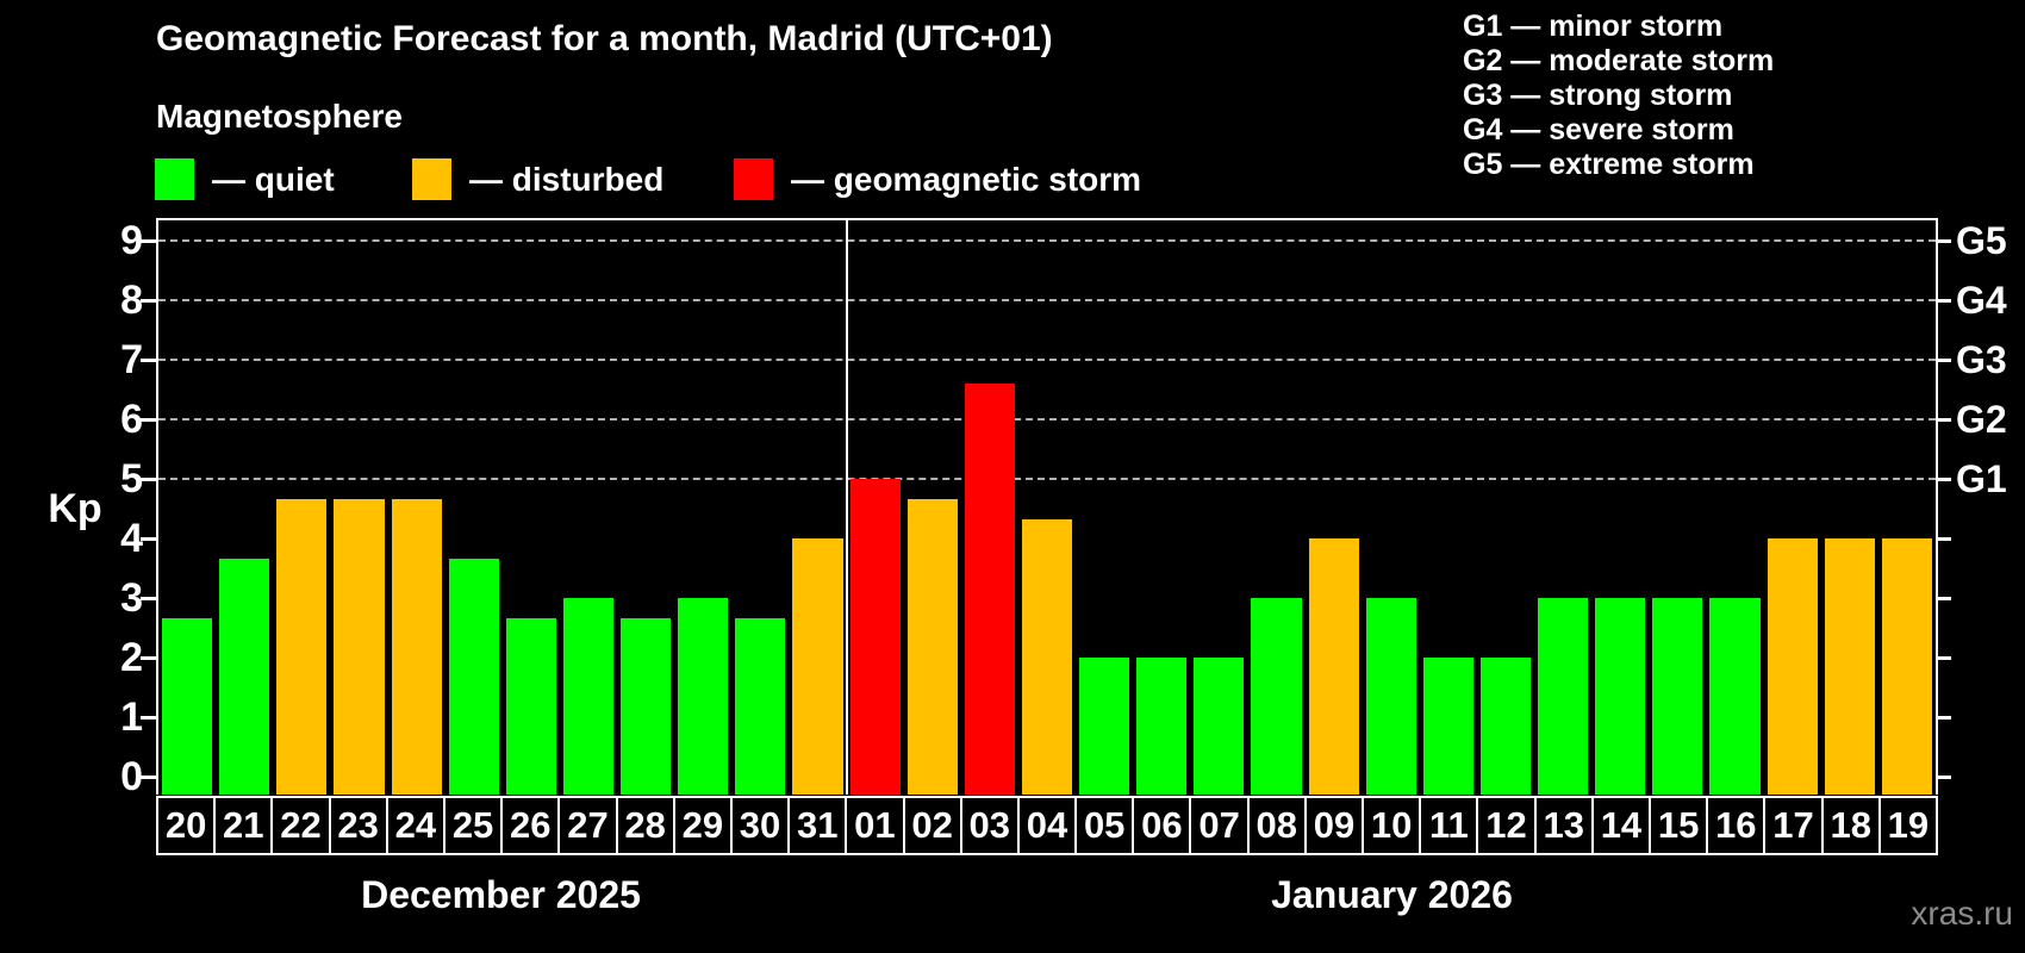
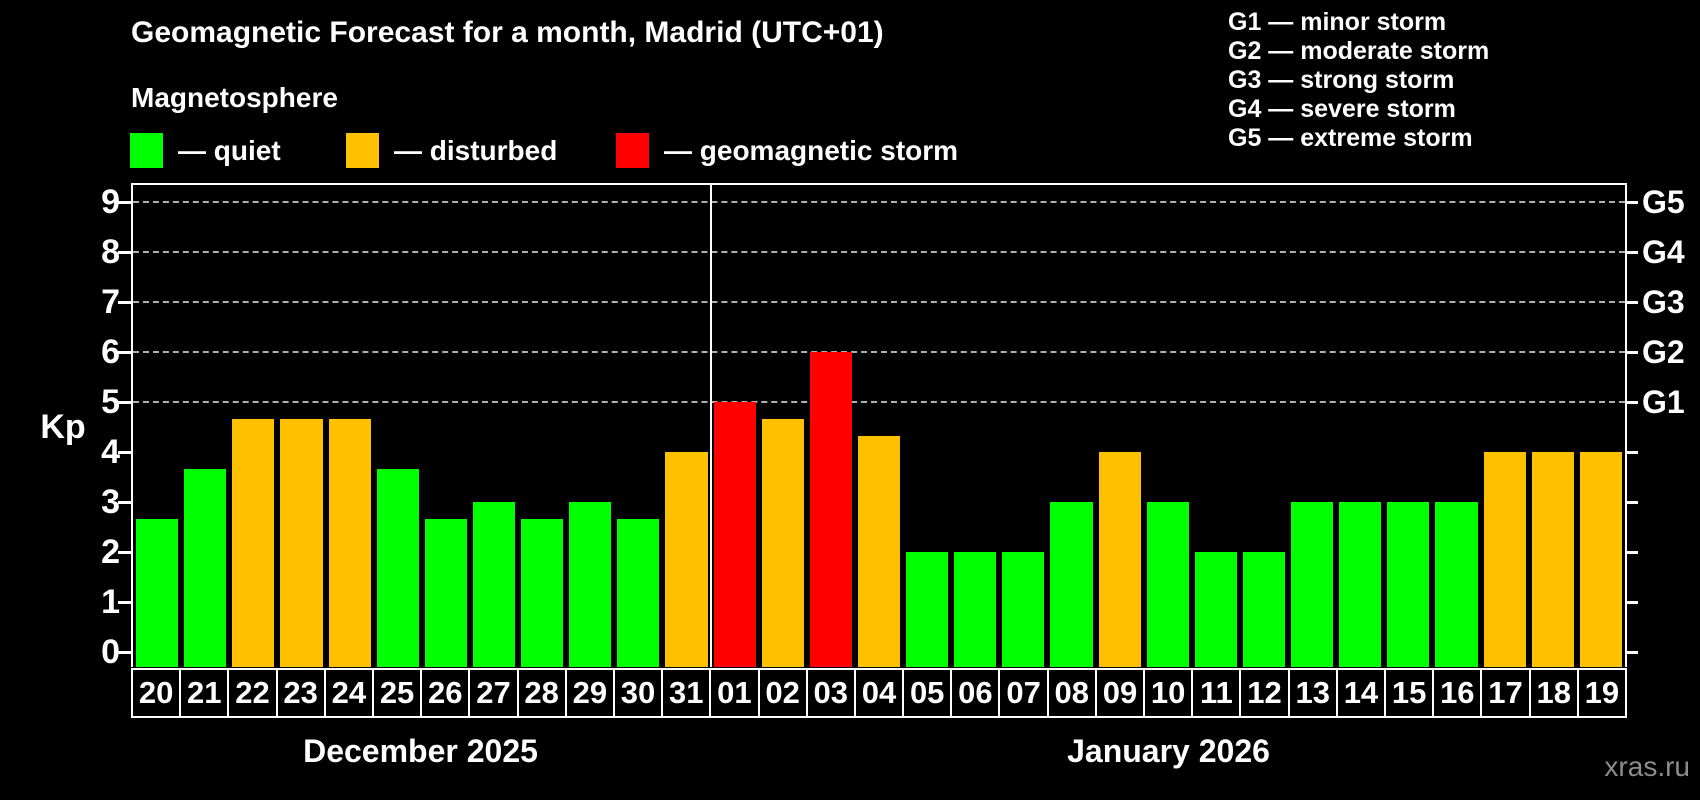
03: 6.6 -> 6.0
